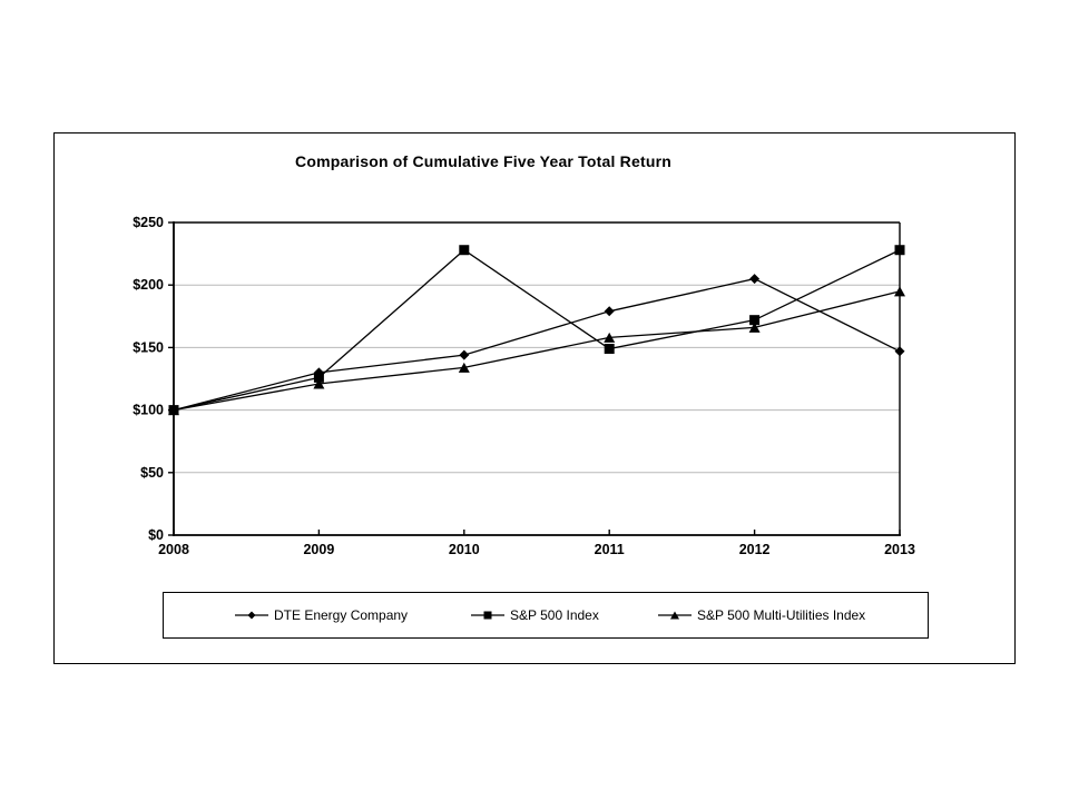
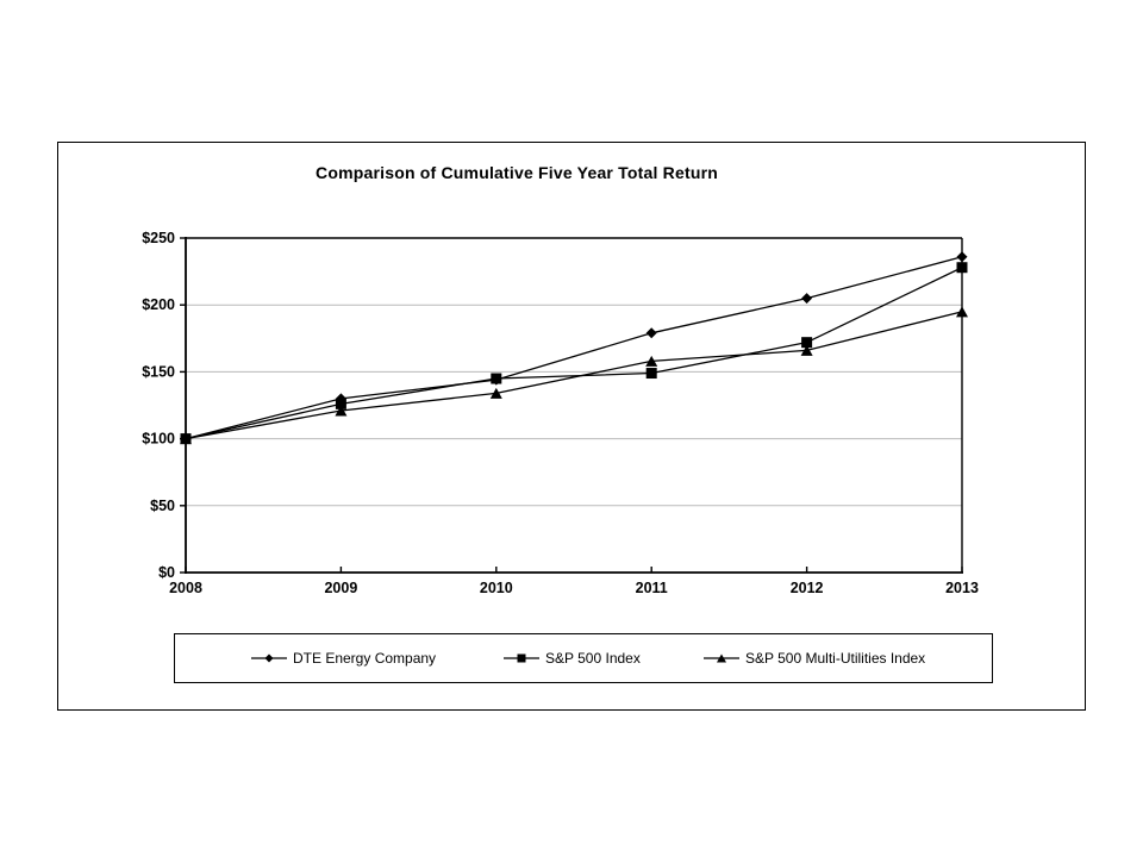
S&P 500 Index/2010: $228 -> $145
DTE Energy Company/2013: $147 -> $236
